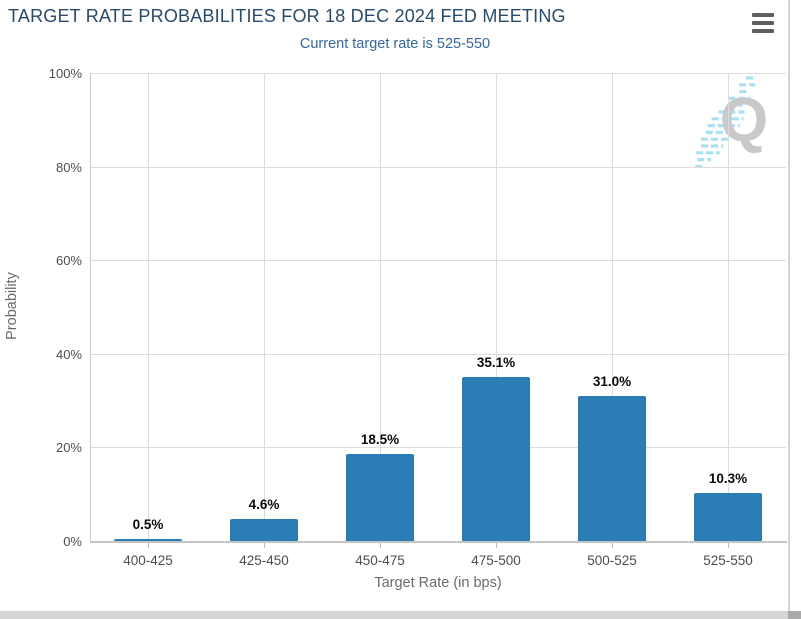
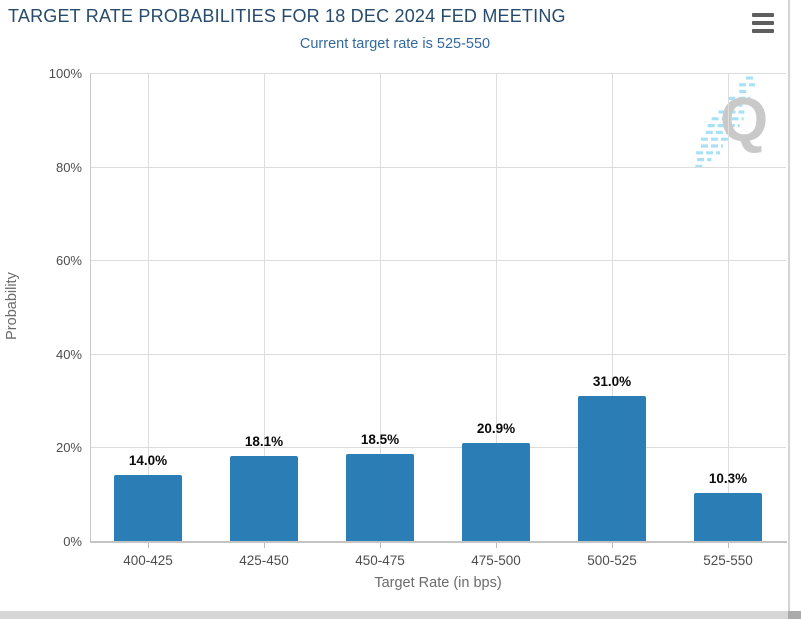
400-425: 0.5% -> 14.0%
425-450: 4.6% -> 18.1%
475-500: 35.1% -> 20.9%
